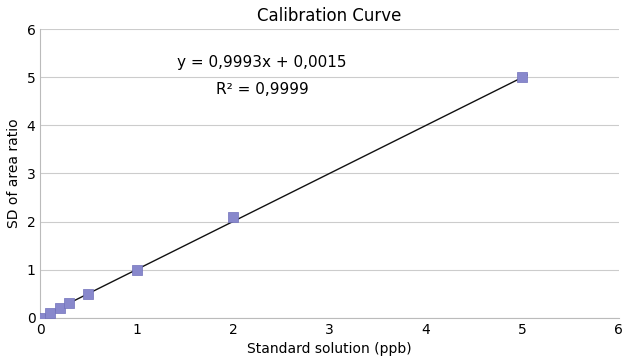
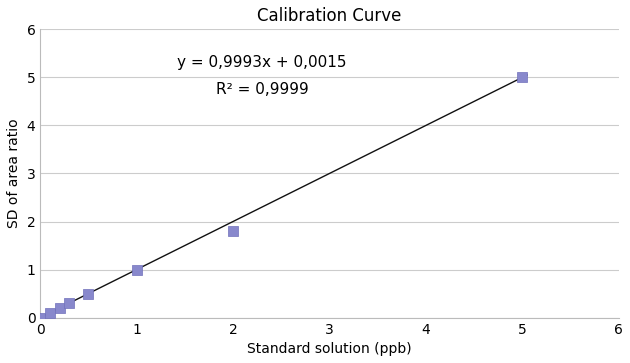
2: 2.1 -> 1.8
